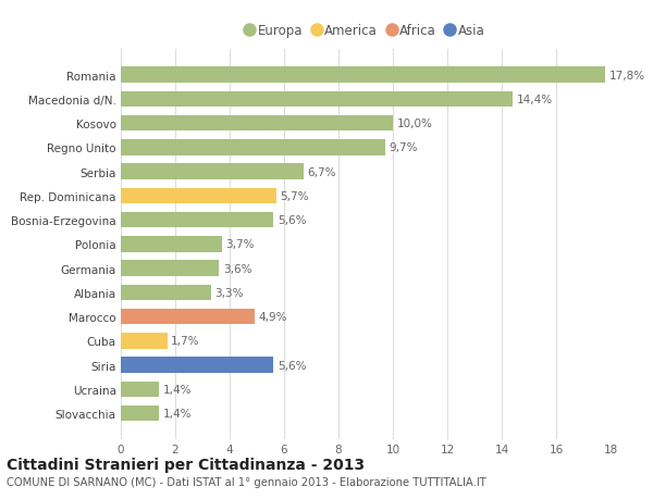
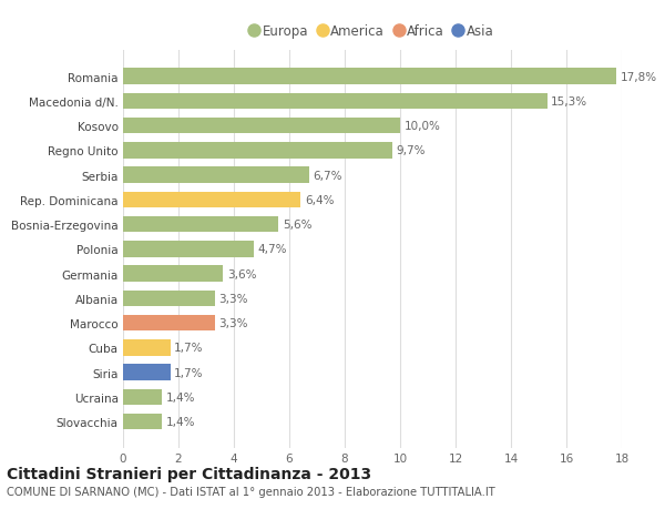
Macedonia d/N.: 14,4% -> 15,3%
Rep. Dominicana: 5,7% -> 6,4%
Polonia: 3,7% -> 4,7%
Marocco: 4,9% -> 3,3%
Siria: 5,6% -> 1,7%
